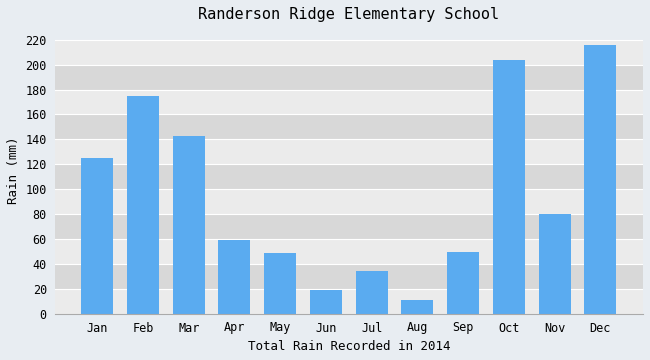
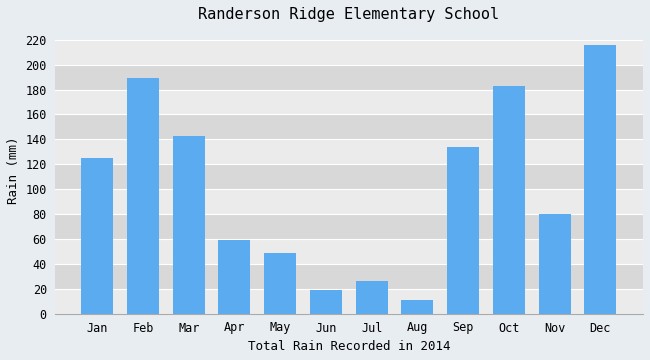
Feb: 175 -> 189
Jul: 34 -> 26
Sep: 50 -> 134
Oct: 204 -> 183
